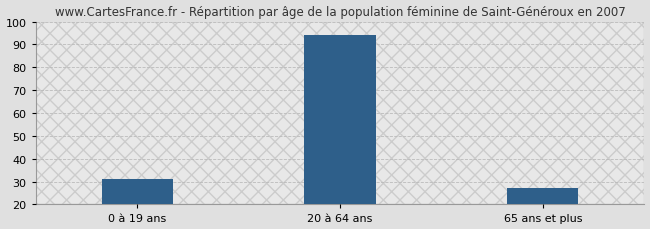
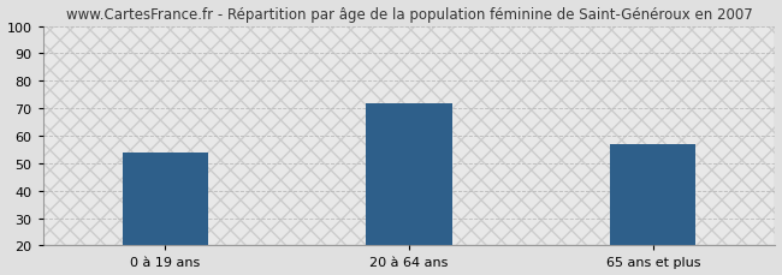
0 à 19 ans: 31 -> 54
20 à 64 ans: 94 -> 72
65 ans et plus: 27 -> 57
